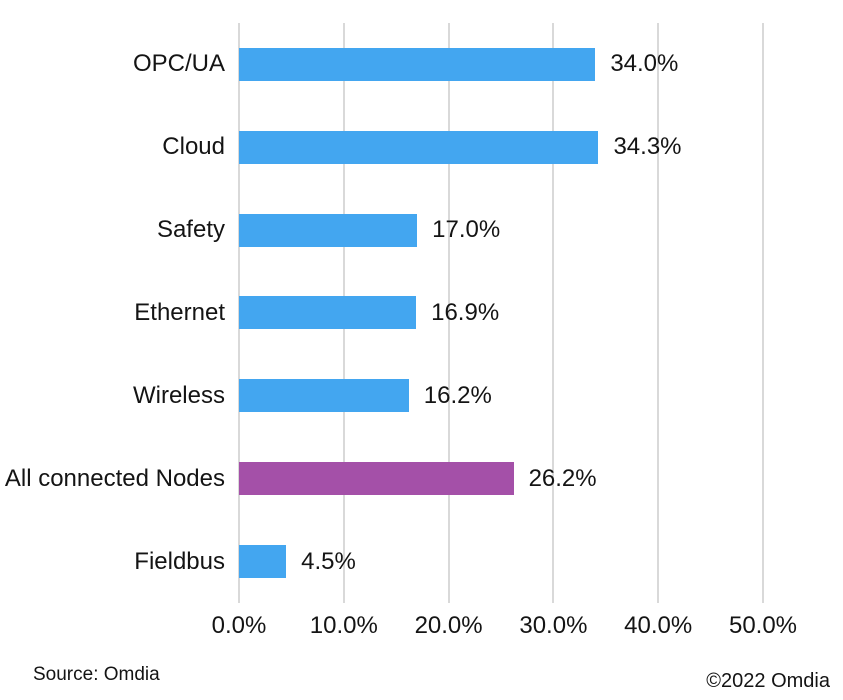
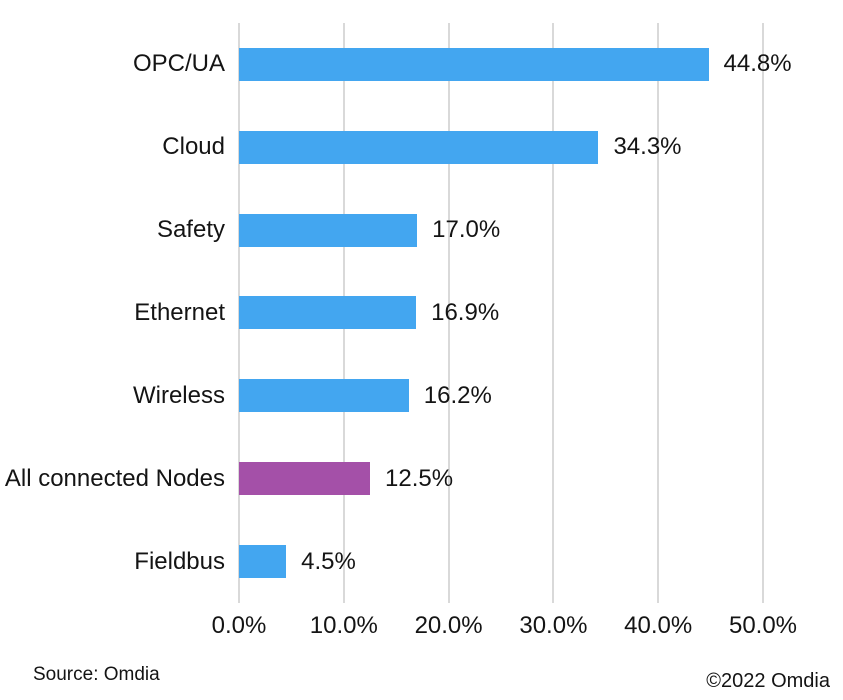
OPC/UA: 34.0% -> 44.8%
All connected Nodes: 26.2% -> 12.5%
